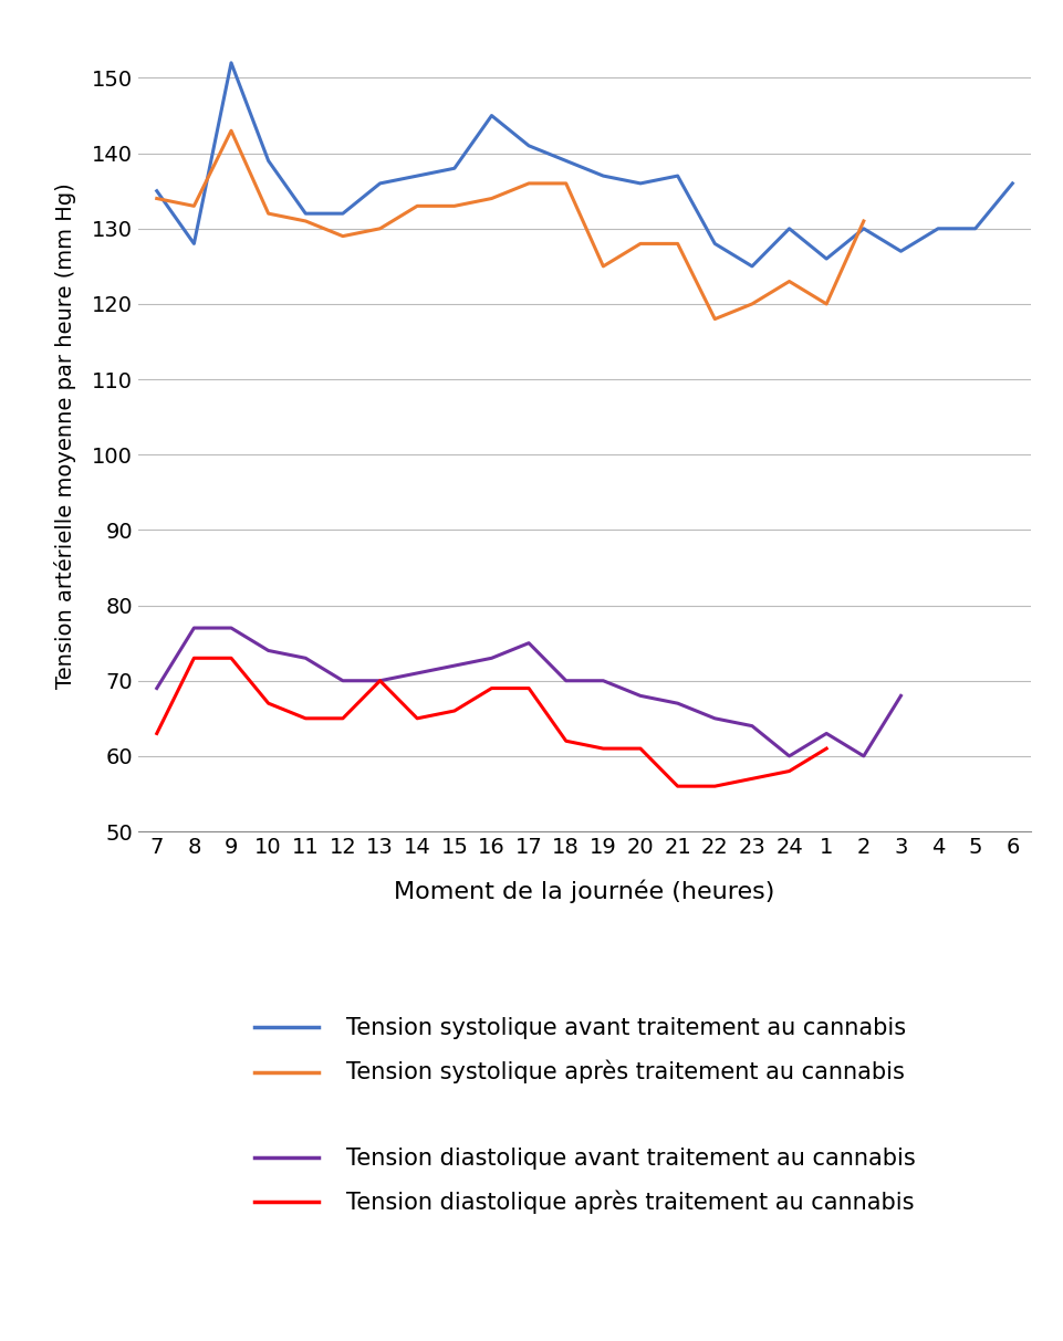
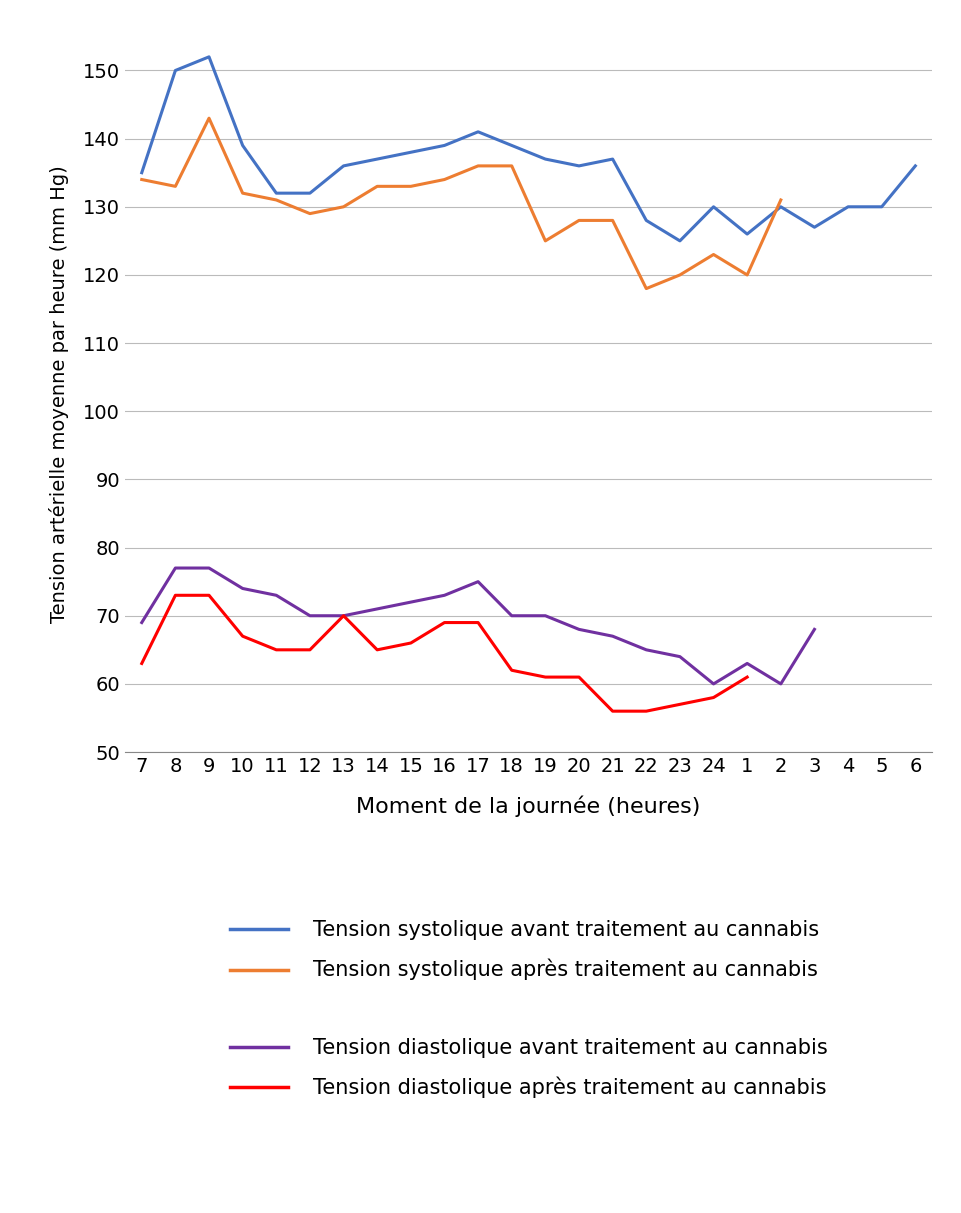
Tension systolique avant traitement au cannabis/8: 128 -> 150
Tension systolique avant traitement au cannabis/16: 145 -> 139
